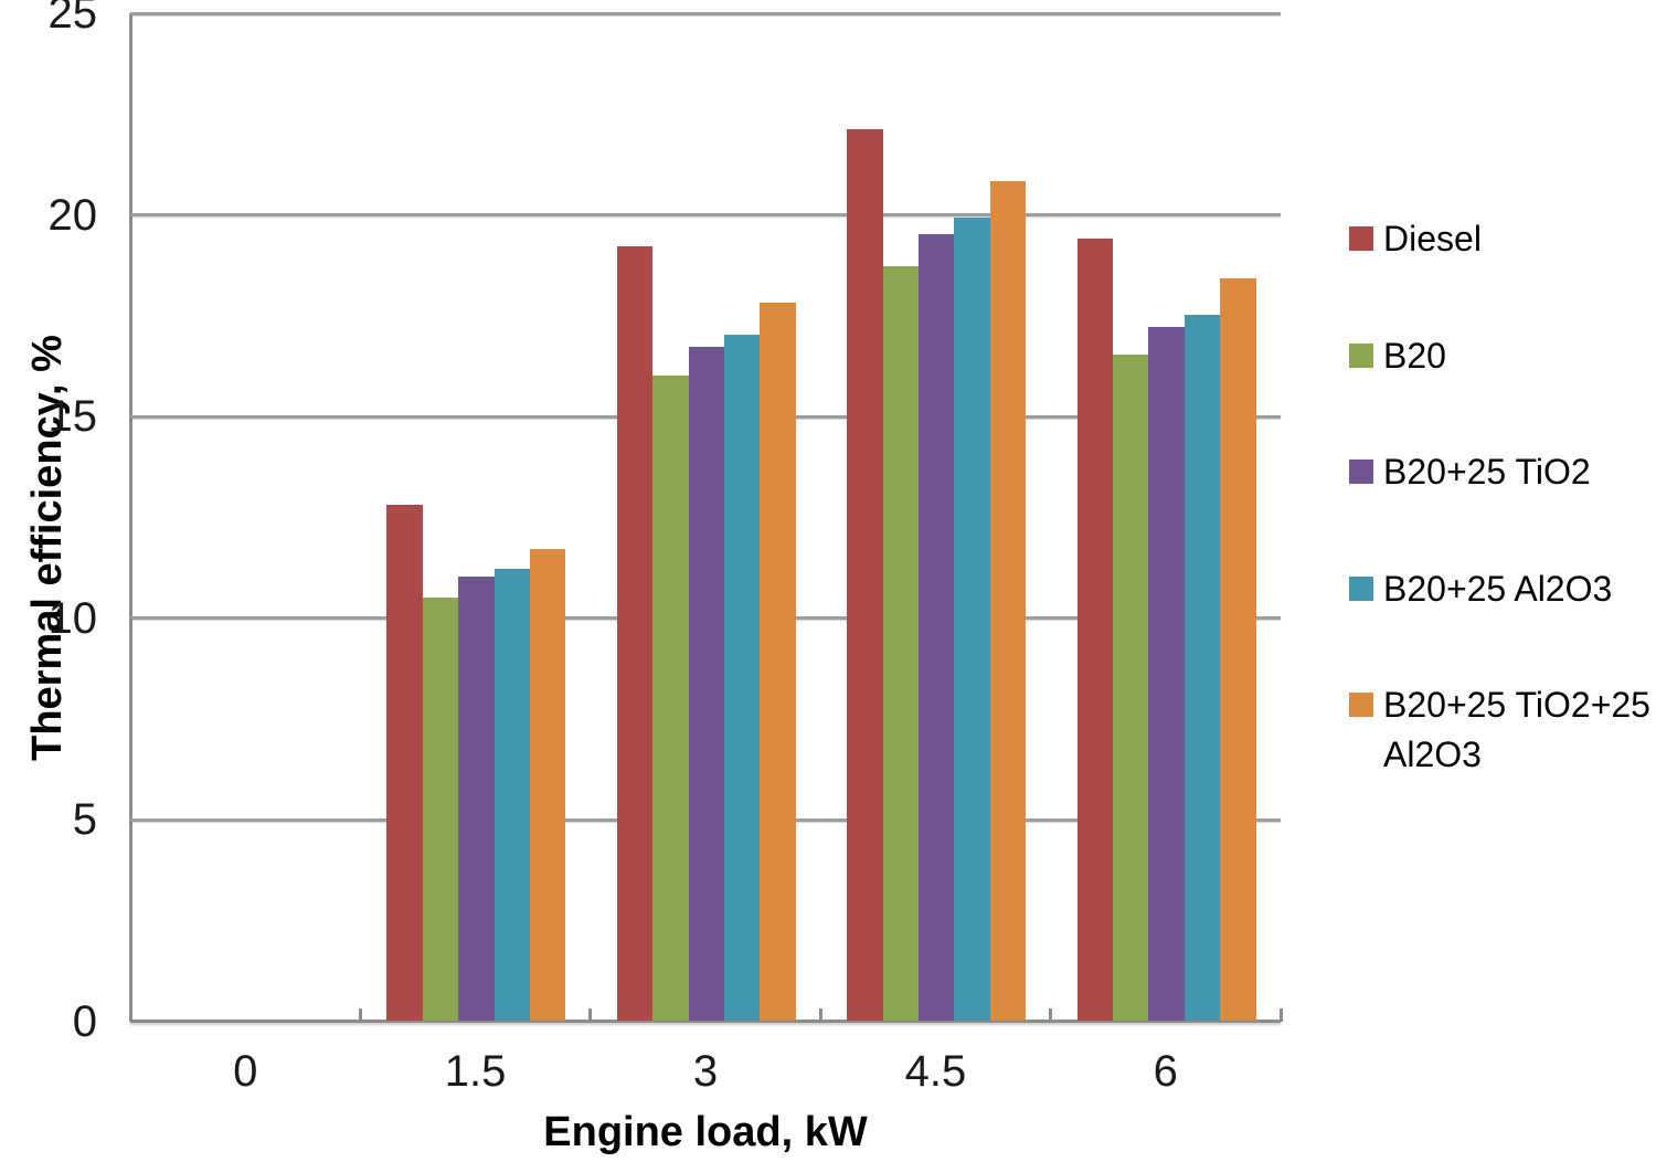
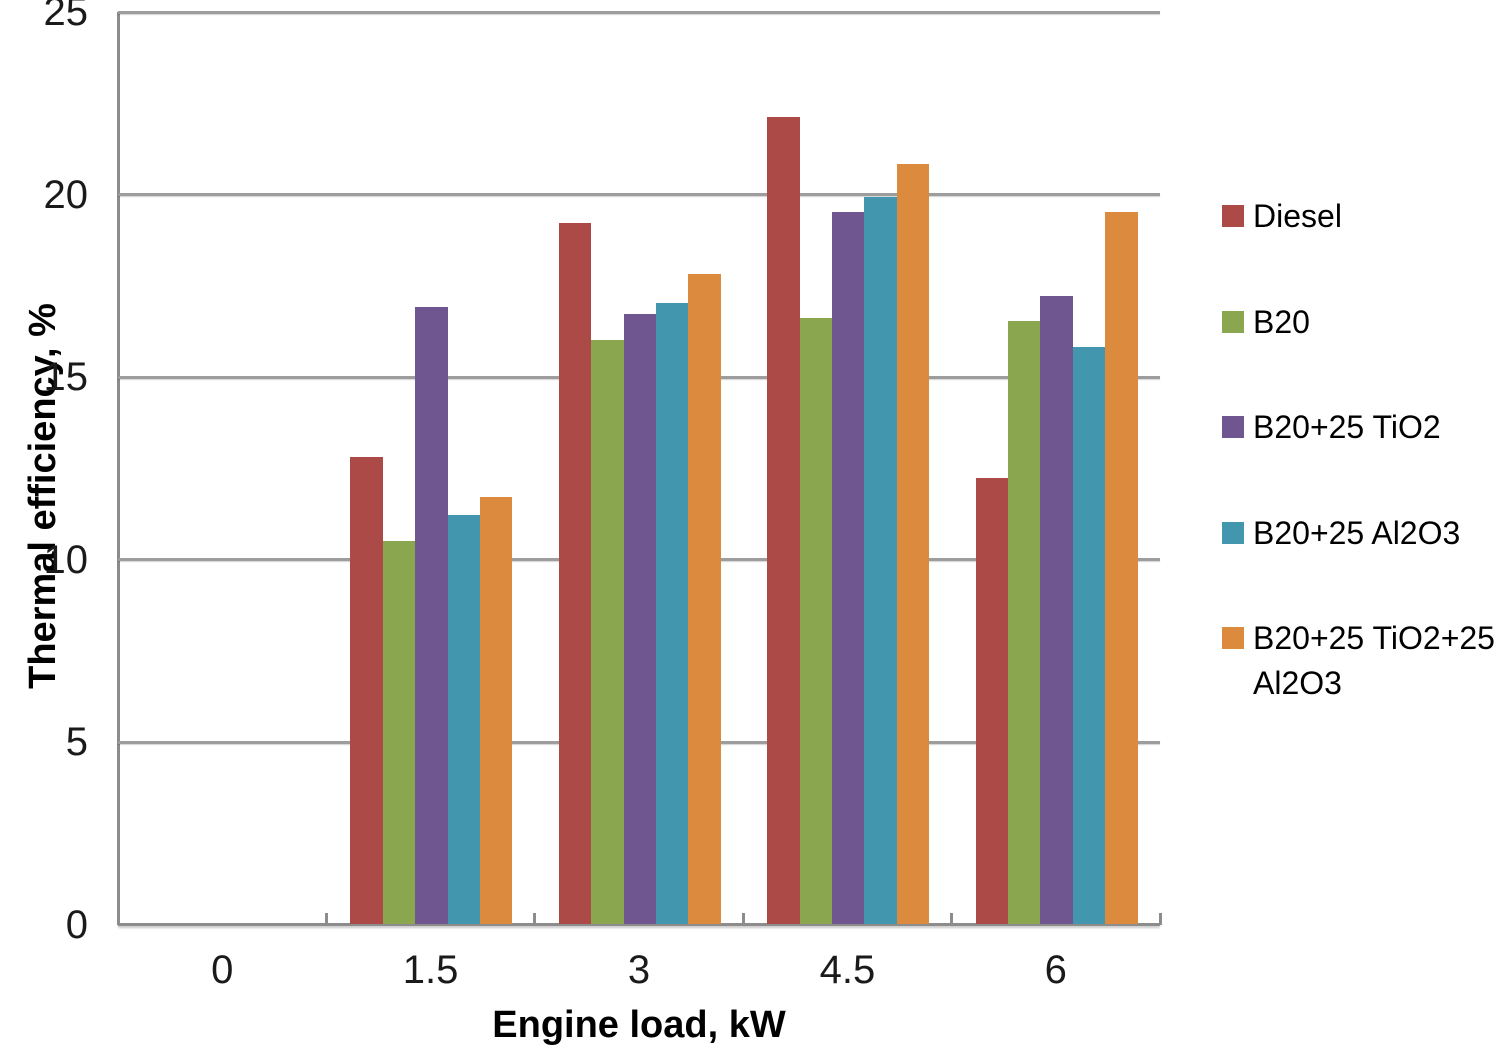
B20+25 TiO2/1.5: 11.0 -> 16.9
B20/4.5: 18.7 -> 16.6
Diesel/6: 19.4 -> 12.2
B20+25 Al2O3/6: 17.5 -> 15.8
B20+25 TiO2+25 Al2O3/6: 18.4 -> 19.5
